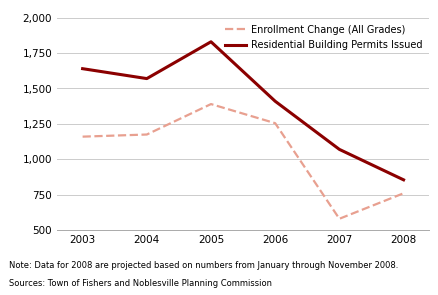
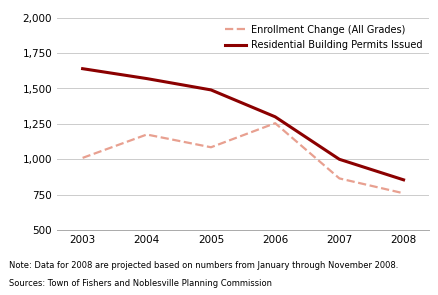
Enrollment Change (All Grades)/2003: 1,160 -> 1,010
Enrollment Change (All Grades)/2005: 1,390 -> 1,080
Residential Building Permits Issued/2005: 1,830 -> 1,490
Residential Building Permits Issued/2006: 1,410 -> 1,300
Enrollment Change (All Grades)/2007: 580 -> 860
Residential Building Permits Issued/2007: 1,070 -> 1,000
